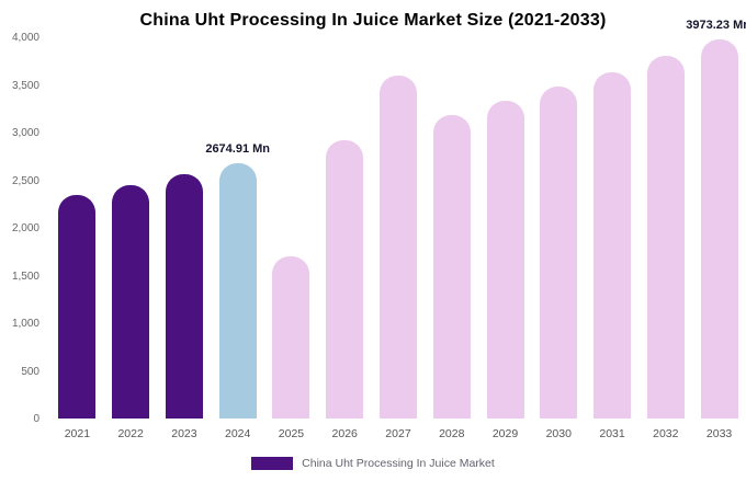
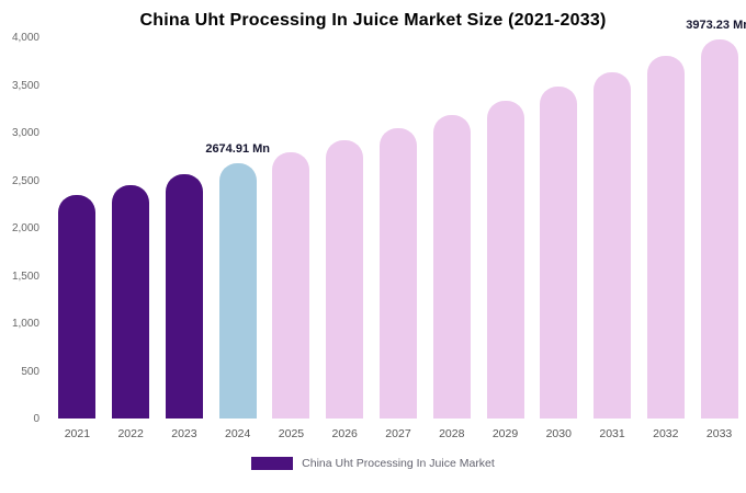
2025: 1700 -> 2800
2027: 3600 -> 3100
